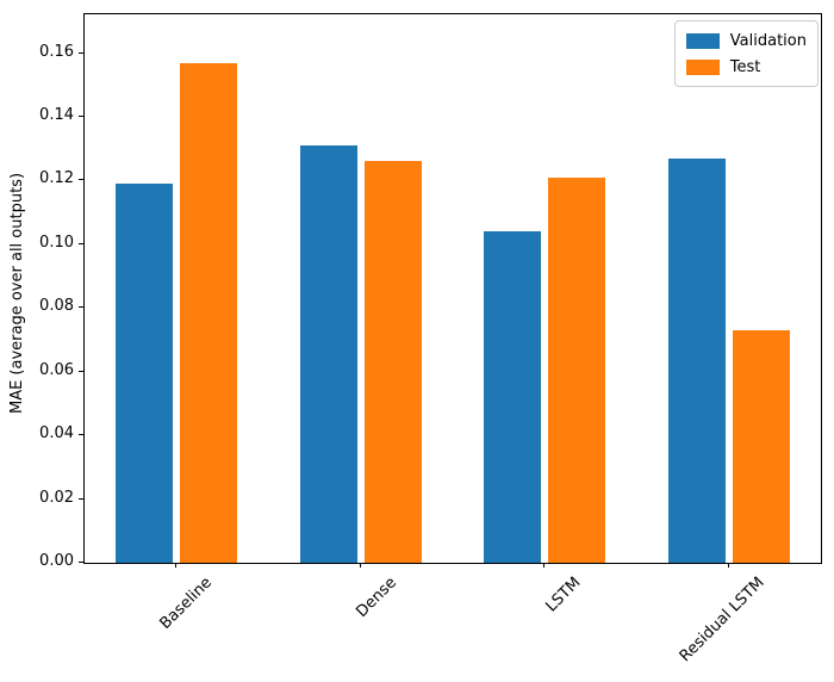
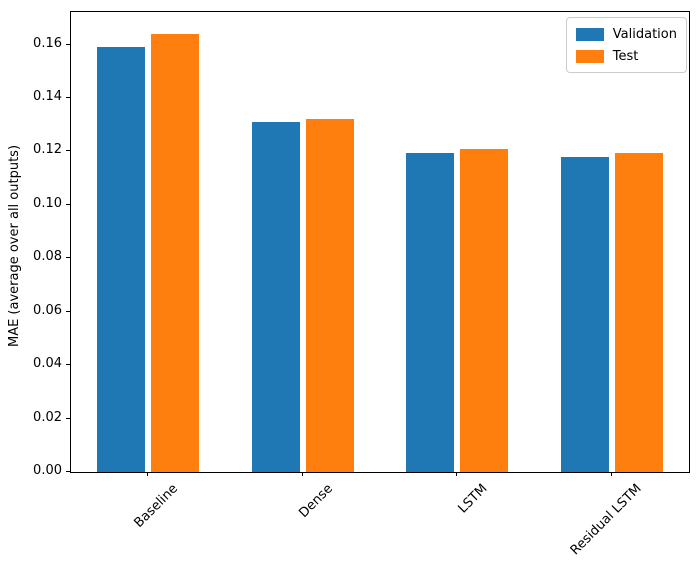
Validation/Baseline: 0.119 -> 0.159
Test/Baseline: 0.157 -> 0.164
Test/Dense: 0.126 -> 0.132
Validation/LSTM: 0.104 -> 0.119
Validation/Residual LSTM: 0.127 -> 0.118
Test/Residual LSTM: 0.073 -> 0.119
